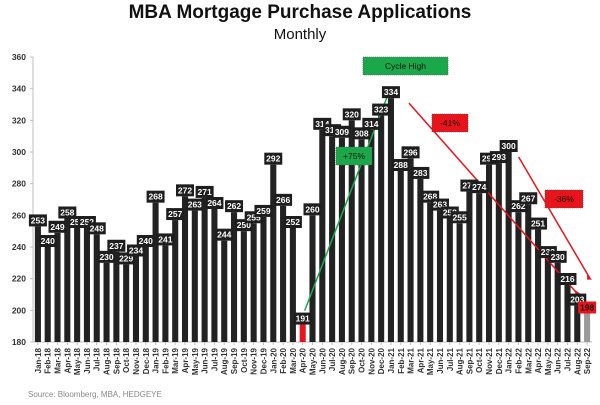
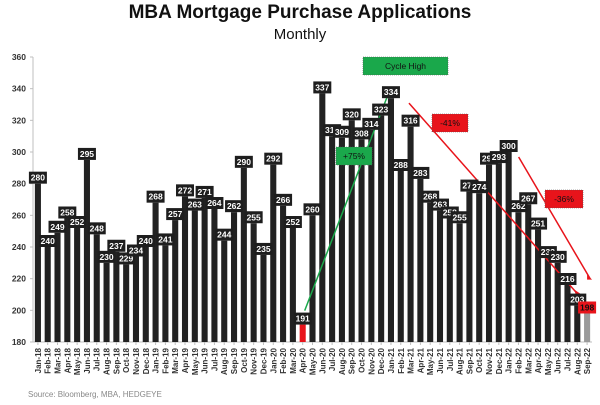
Jan-18: 253 -> 280
Jun-18: 252 -> 295
Oct-19: 250 -> 290
Dec-19: 259 -> 235
Jun-20: 314 -> 337
Mar-21: 296 -> 316
